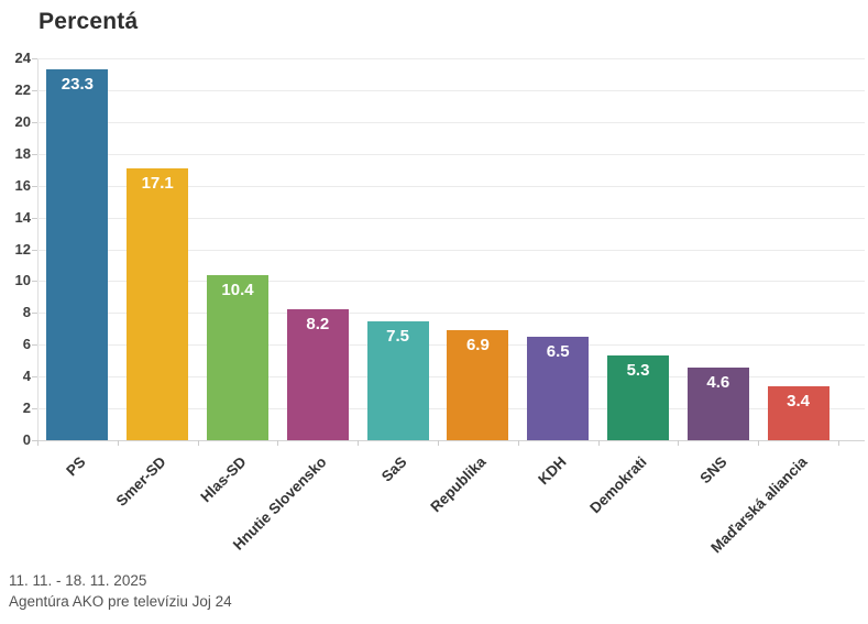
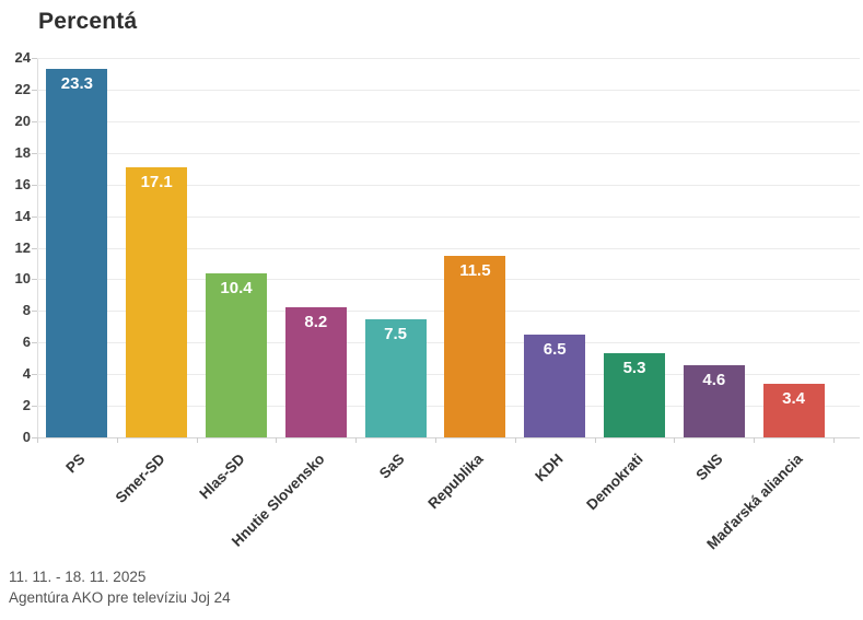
Republika: 6.9 -> 11.5
